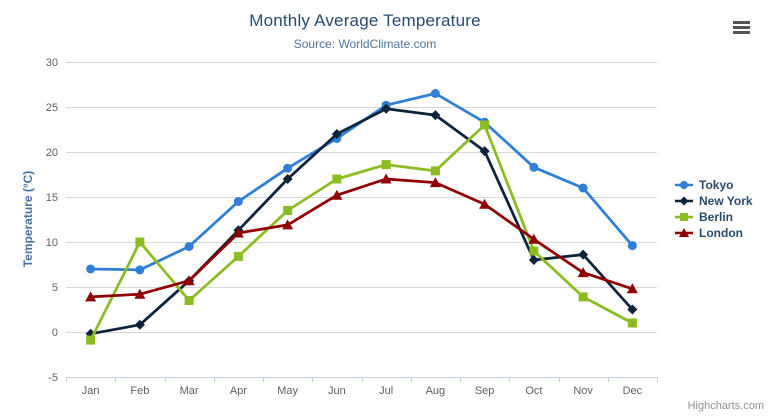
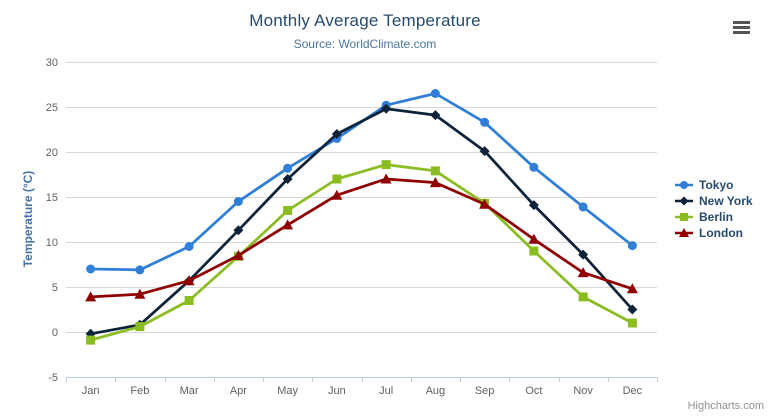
Berlin/Feb: 10 -> 1
London/Apr: 11 -> 8
Berlin/Sep: 23 -> 14
New York/Oct: 8 -> 14
Tokyo/Nov: 16 -> 14
